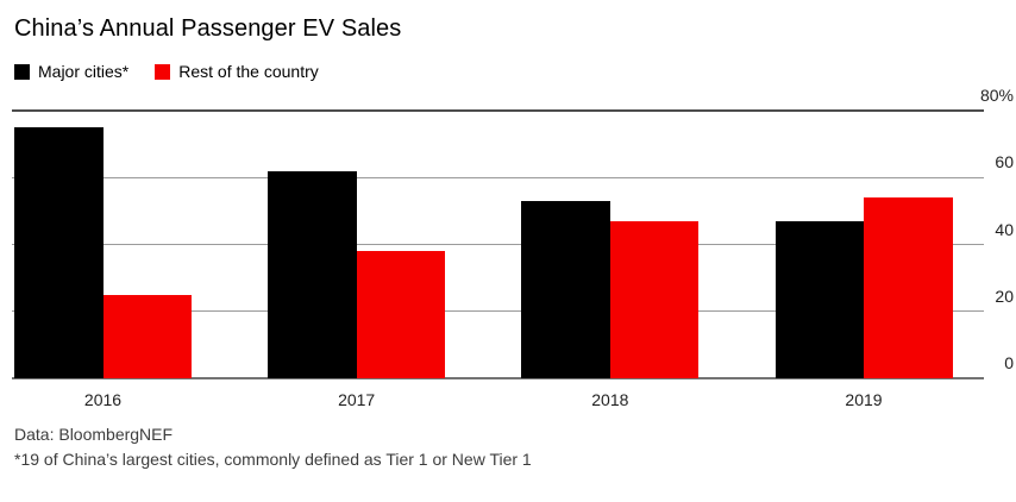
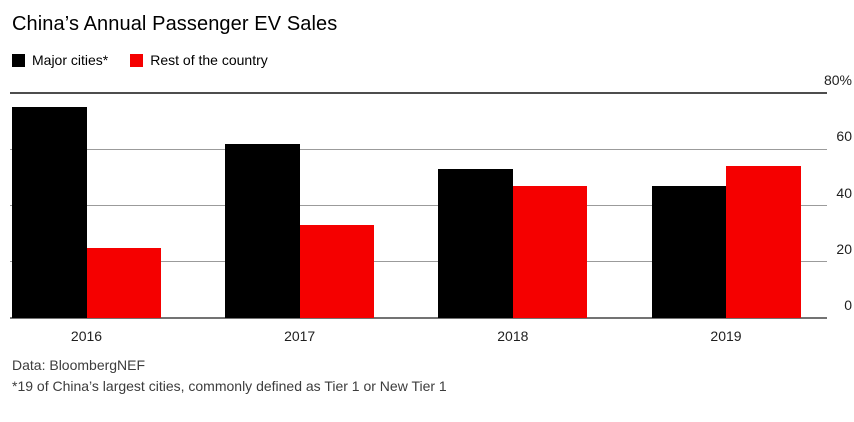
Rest of the country/2017: 38% -> 33%
